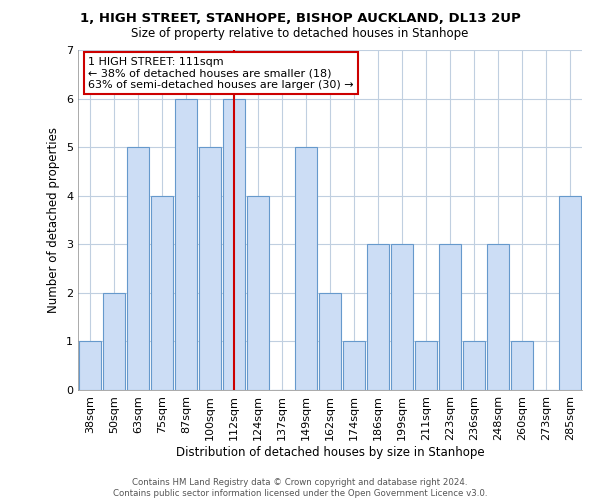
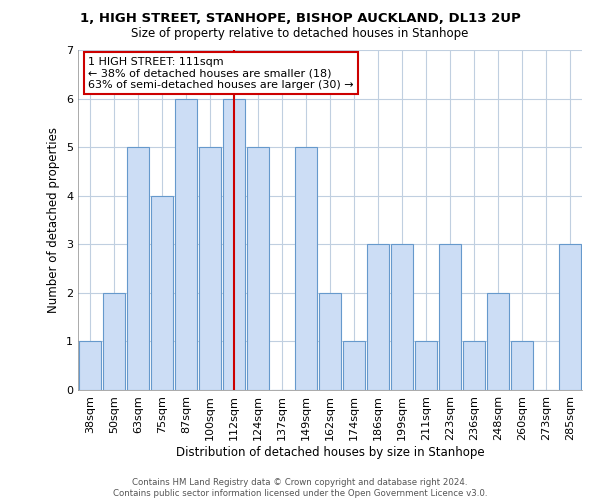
124sqm: 4 -> 5
248sqm: 3 -> 2
285sqm: 4 -> 3
